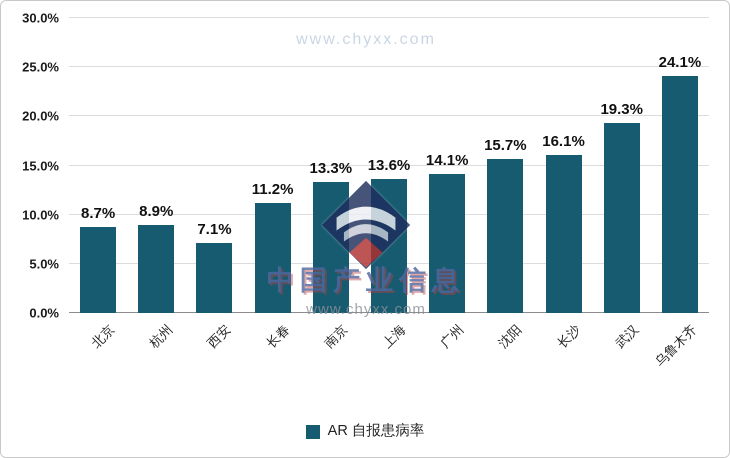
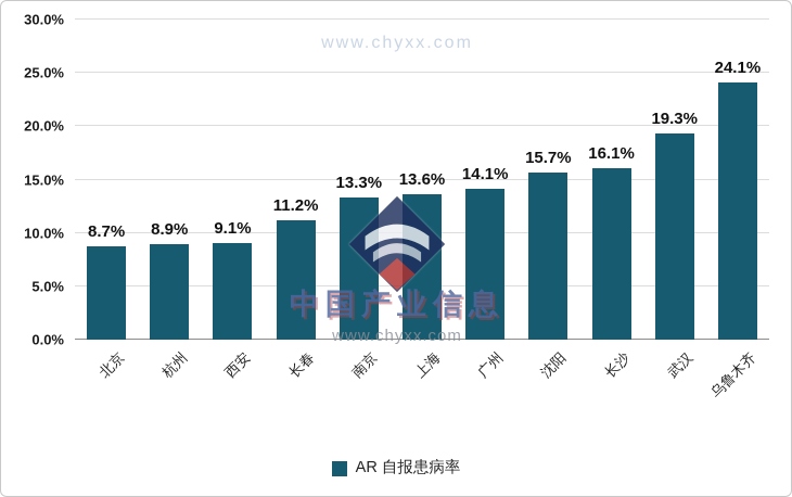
西安: 7.1% -> 9.1%
